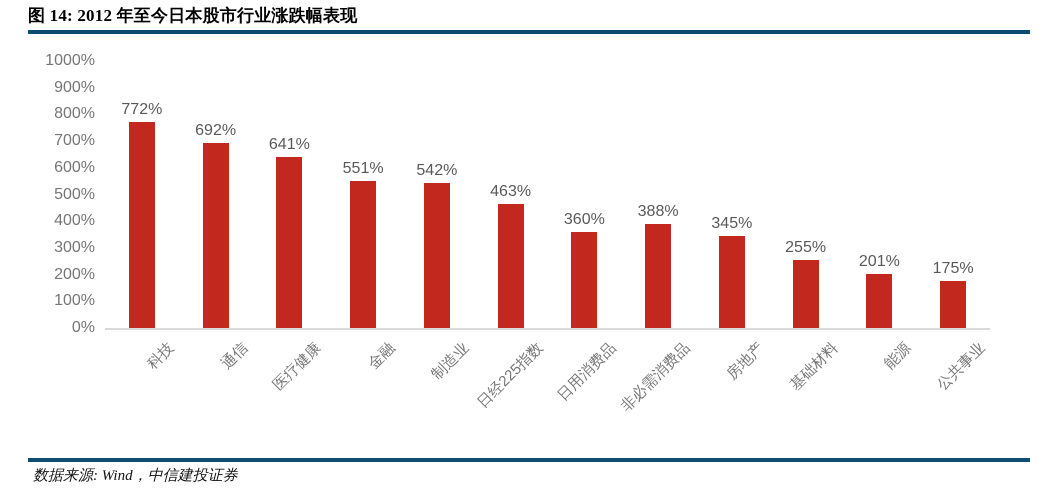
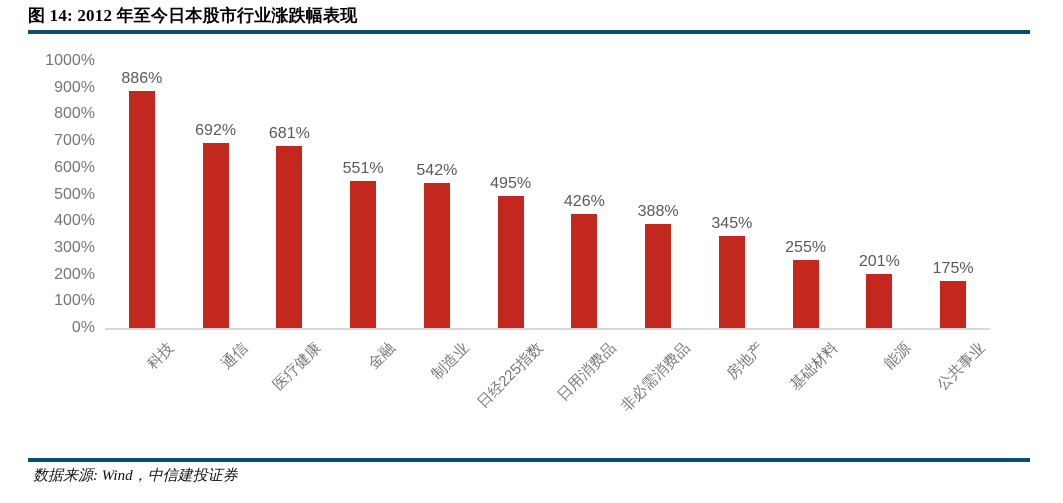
科技: 772% -> 886%
医疗健康: 641% -> 681%
日经225指数: 463% -> 495%
日用消费品: 360% -> 426%
